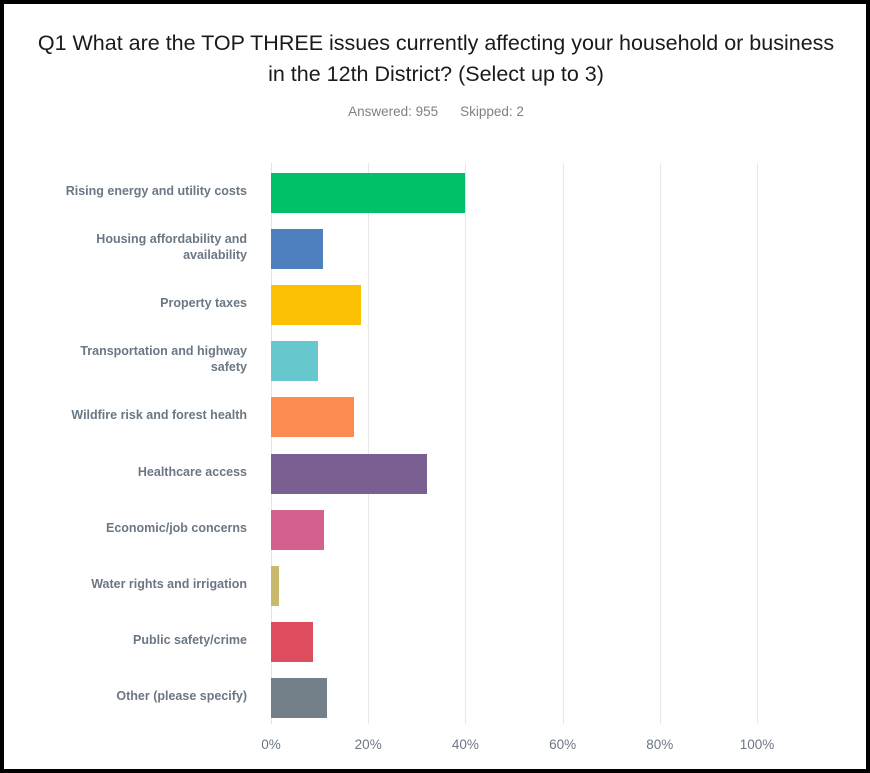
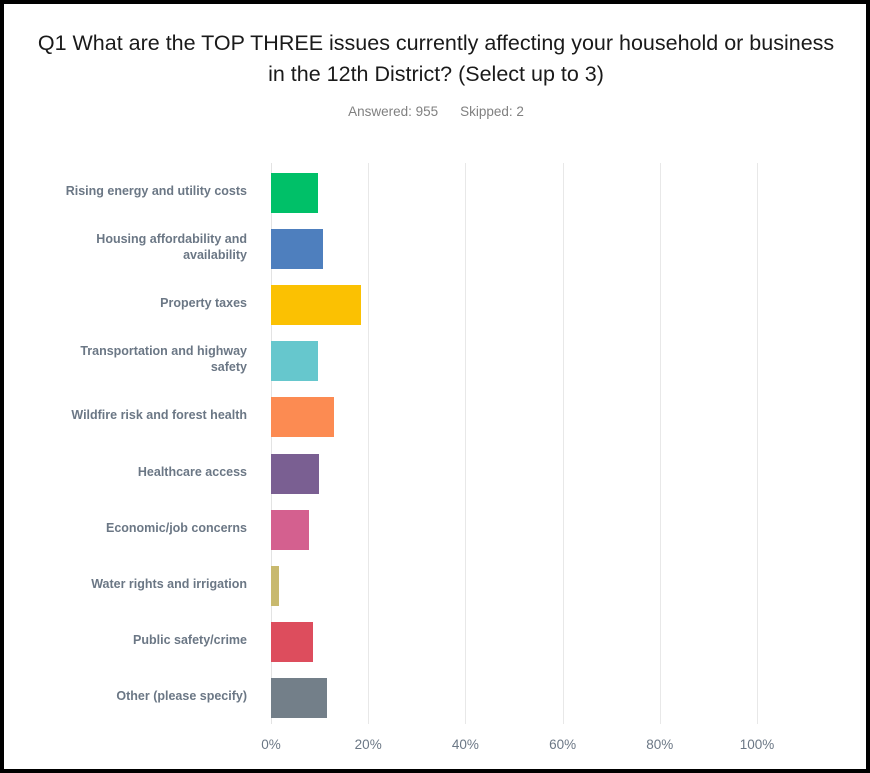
Rising energy and utility costs: 40% -> 10%
Wildfire risk and forest health: 17% -> 13%
Healthcare access: 32% -> 10%
Economic/job concerns: 11% -> 8%
